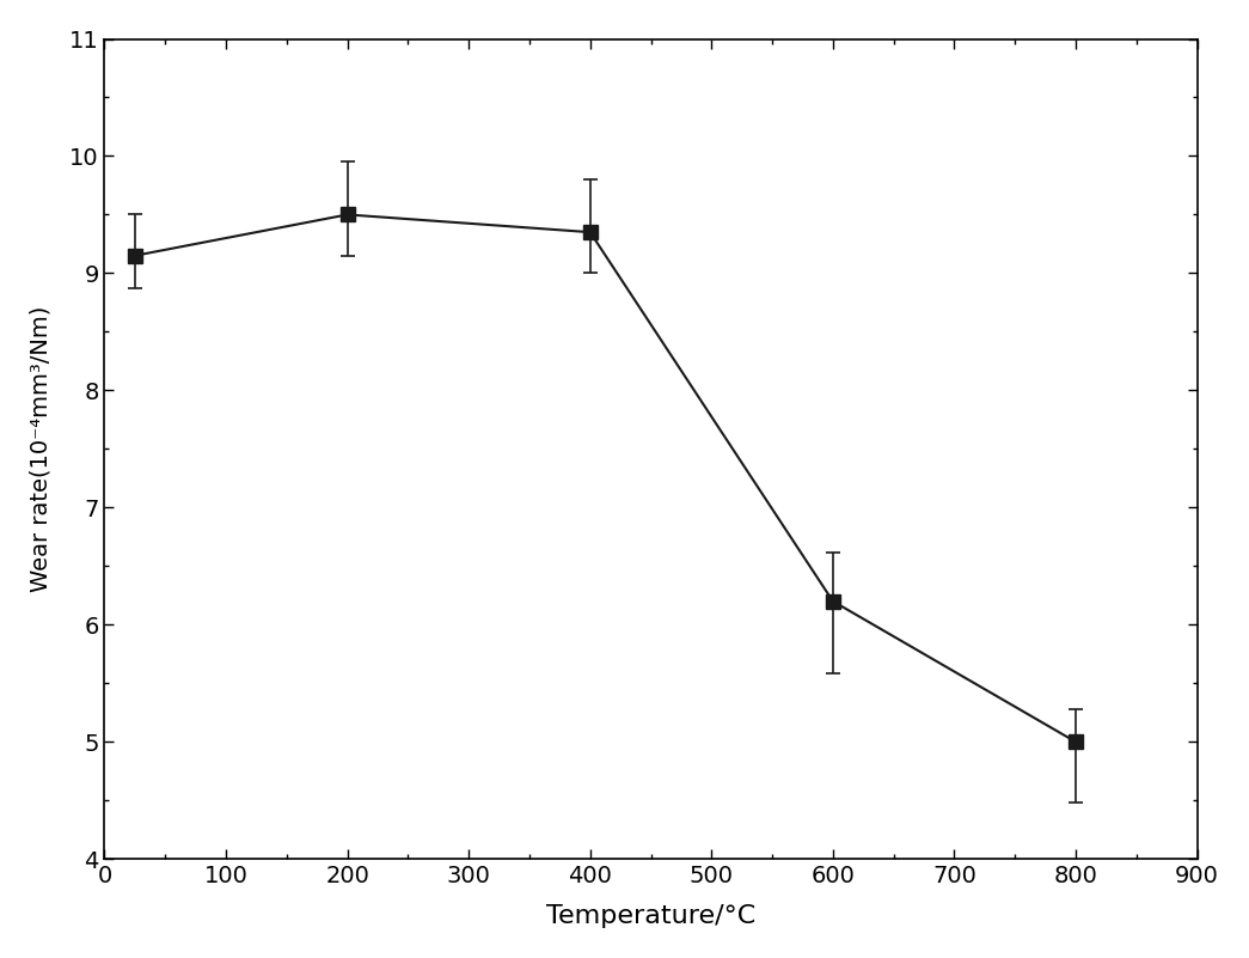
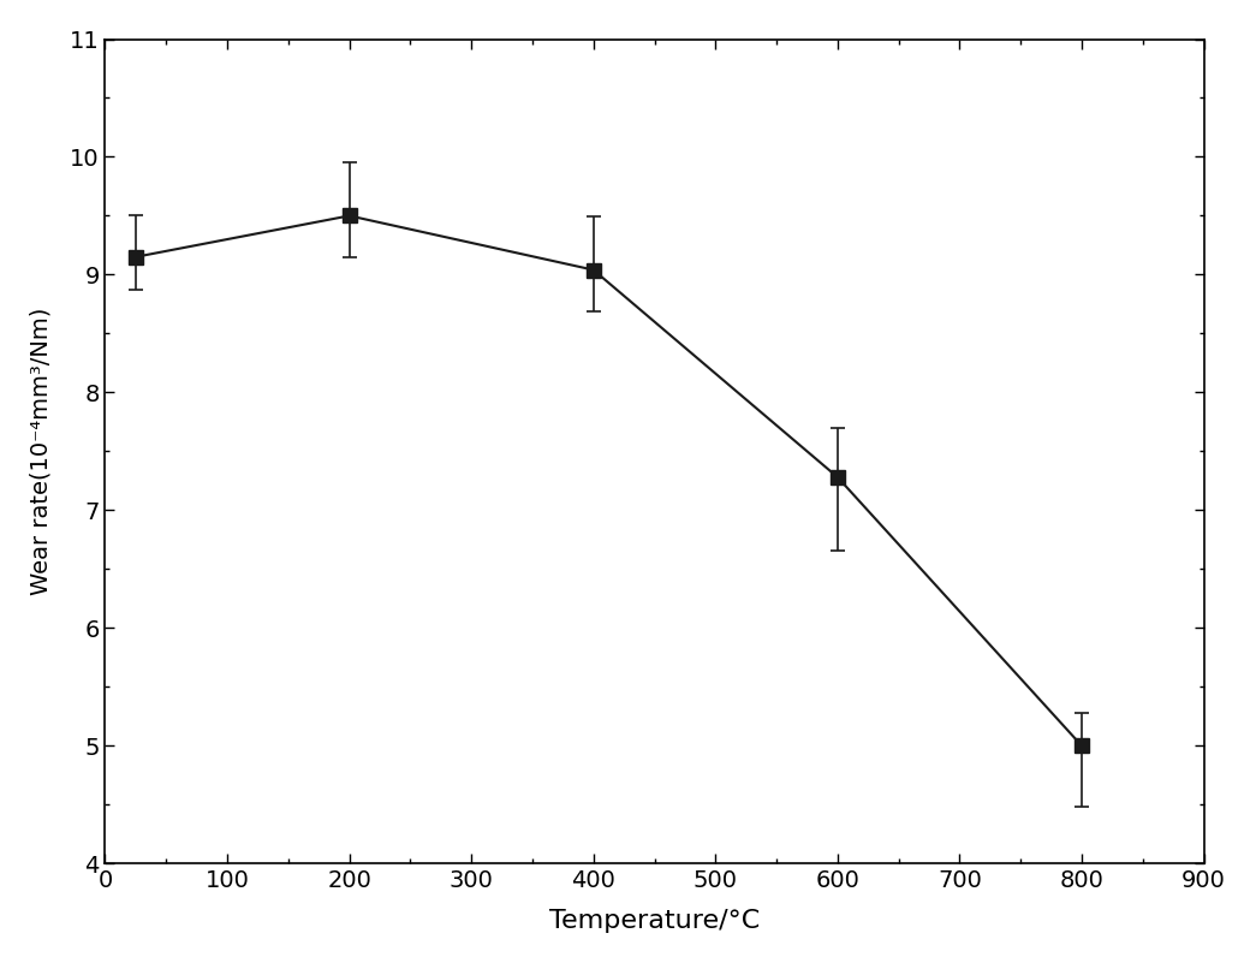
400: 9.35 -> 9.04
600: 6.20 -> 7.28
